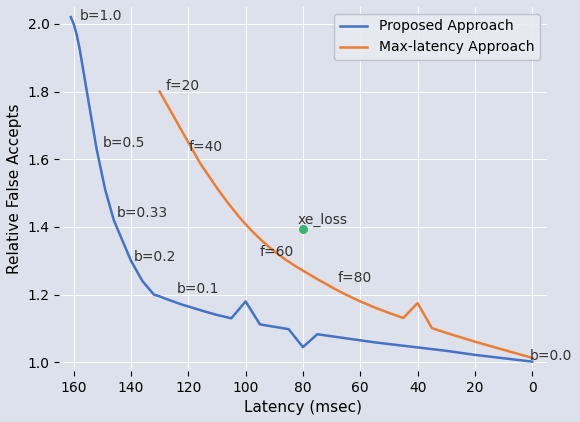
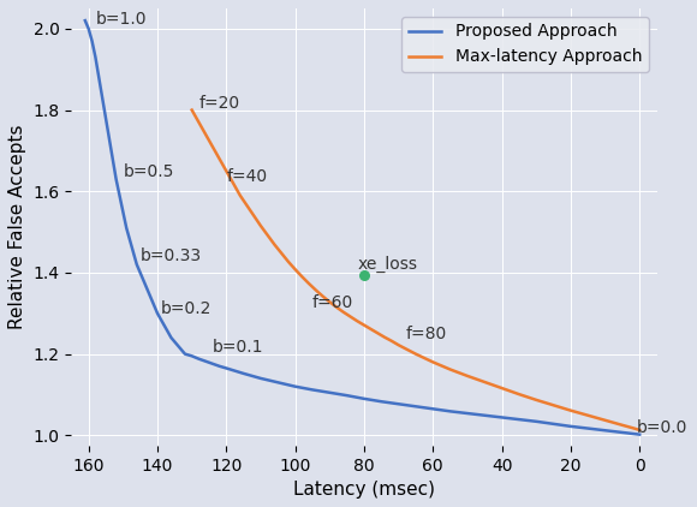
Proposed Approach/100: 1.180 -> 1.120
Proposed Approach/80: 1.045 -> 1.090
Max-latency Approach/40: 1.175 -> 1.116
